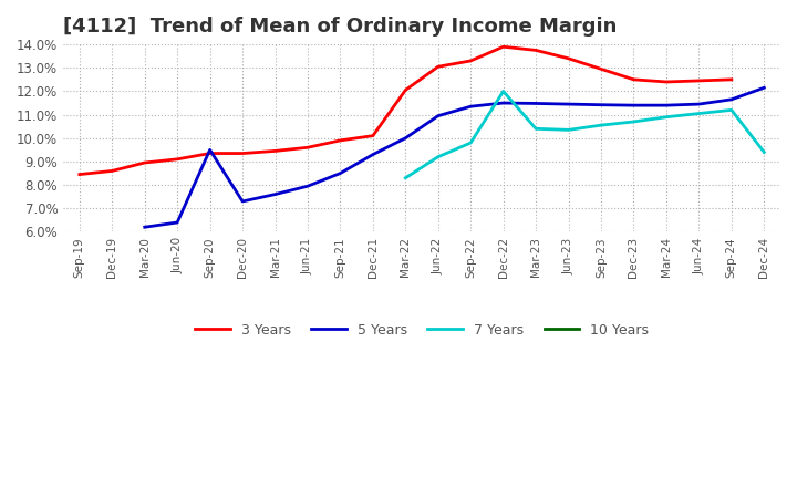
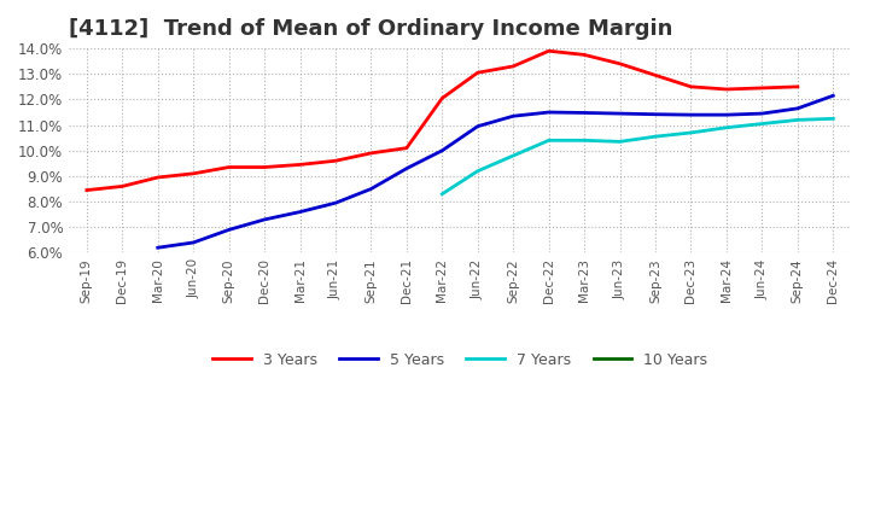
5 Years/Sep-20: 9.50% -> 6.90%
7 Years/Dec-22: 12.00% -> 10.40%
7 Years/Dec-24: 9.40% -> 11.25%
